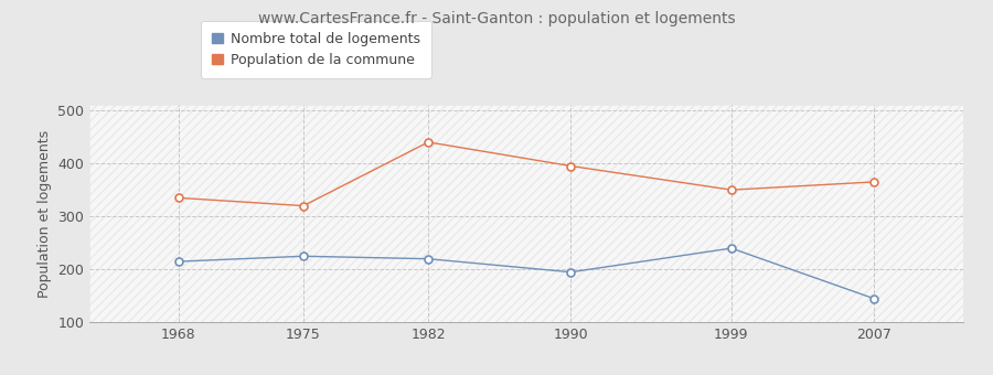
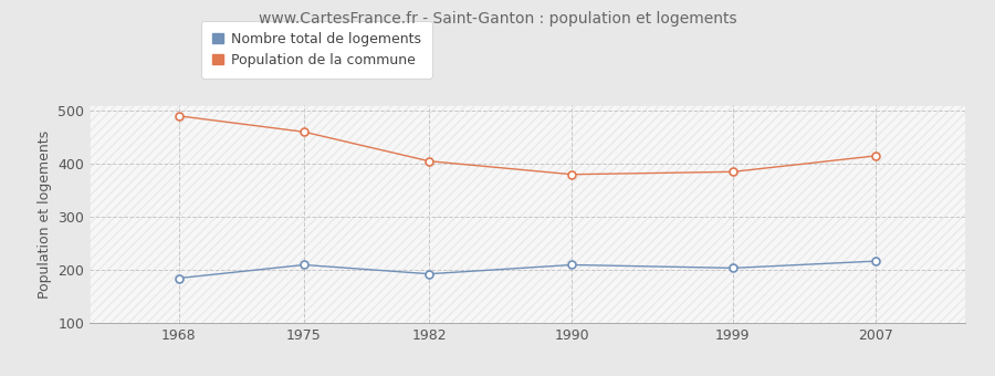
Population de la commune/1968: 335 -> 490
Nombre total de logements/1968: 215 -> 185
Population de la commune/1975: 320 -> 460
Nombre total de logements/1975: 225 -> 210
Population de la commune/1982: 440 -> 405
Nombre total de logements/1982: 220 -> 193
Population de la commune/1990: 395 -> 380
Nombre total de logements/1990: 195 -> 210
Population de la commune/1999: 350 -> 385
Nombre total de logements/1999: 240 -> 204
Population de la commune/2007: 365 -> 415
Nombre total de logements/2007: 145 -> 217
